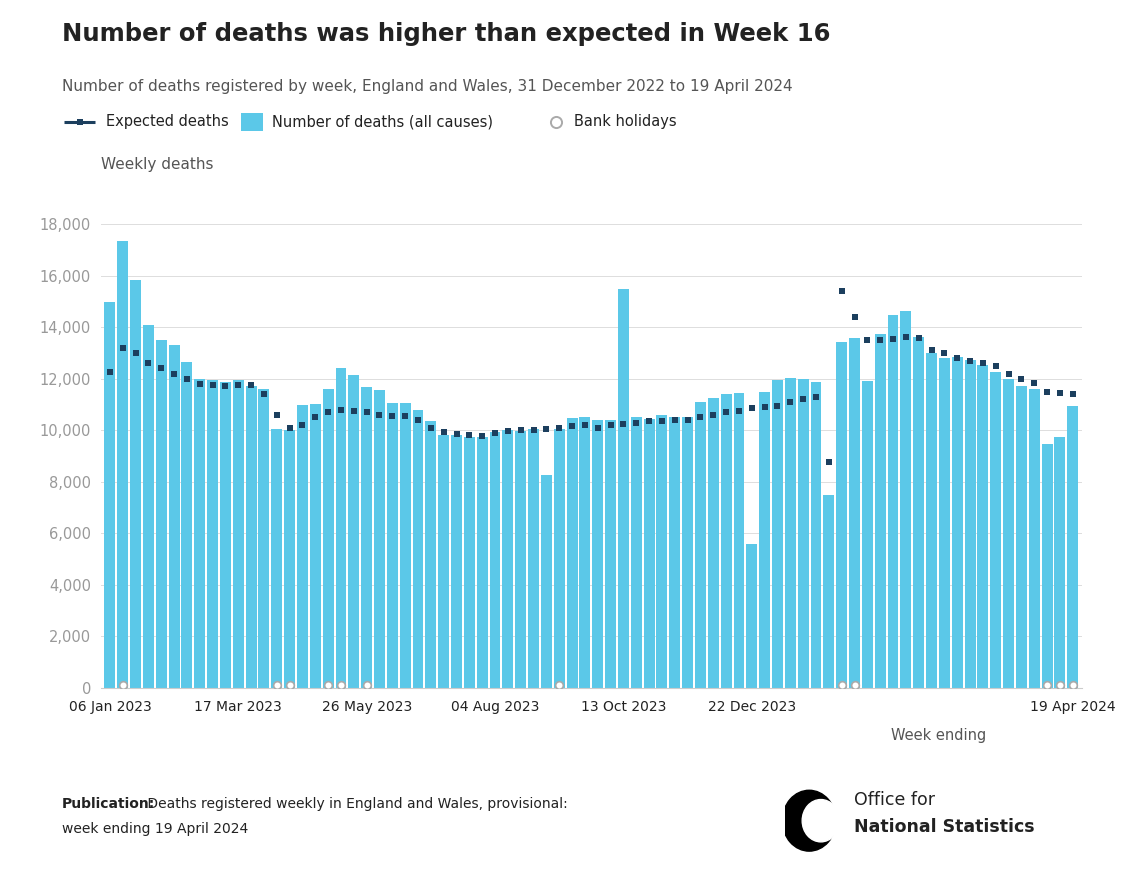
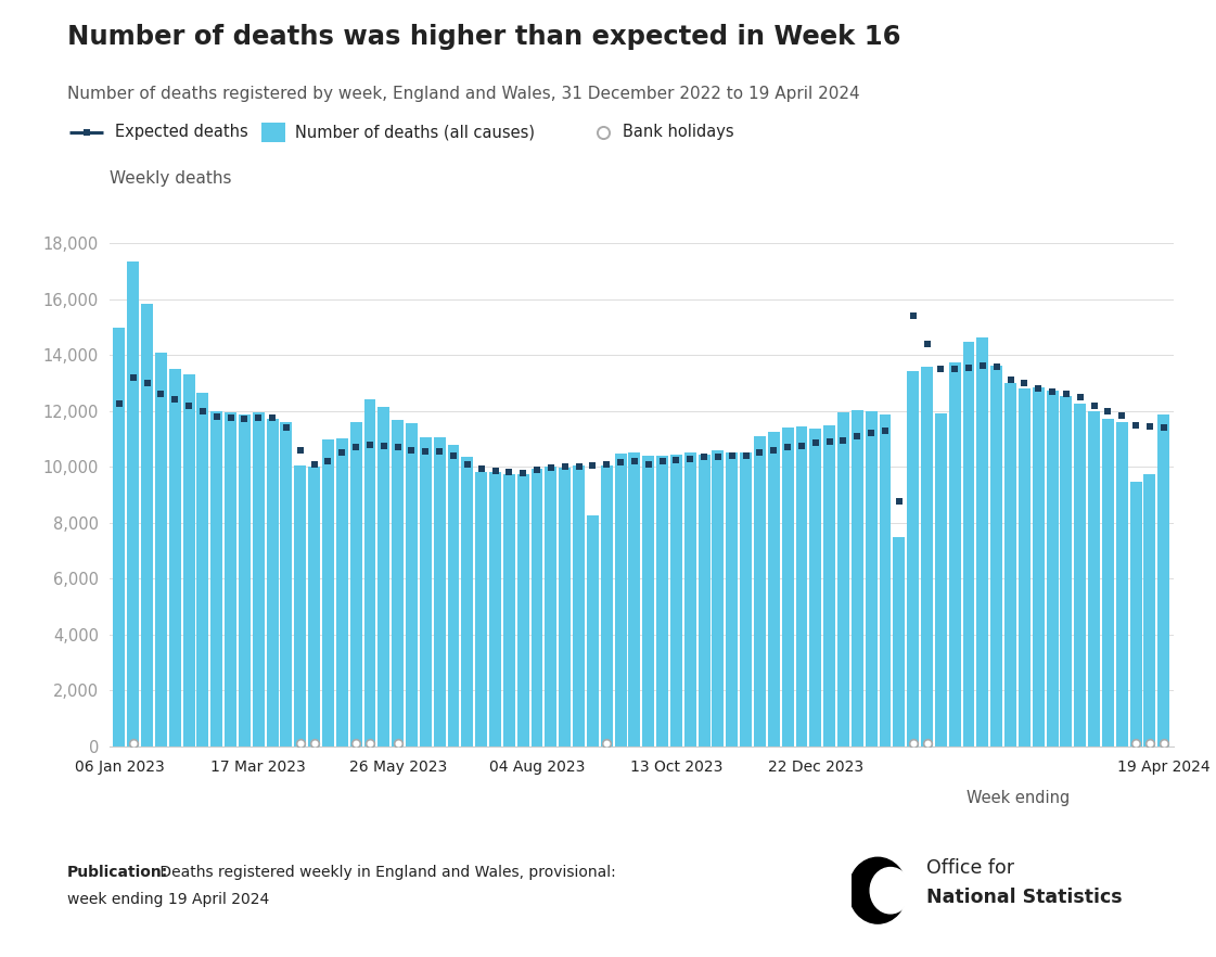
13 Oct 2023: 15,500 -> 10,440
22 Dec 2023: 5,600 -> 11,360
19 Apr 2024: 10,950 -> 11,880
